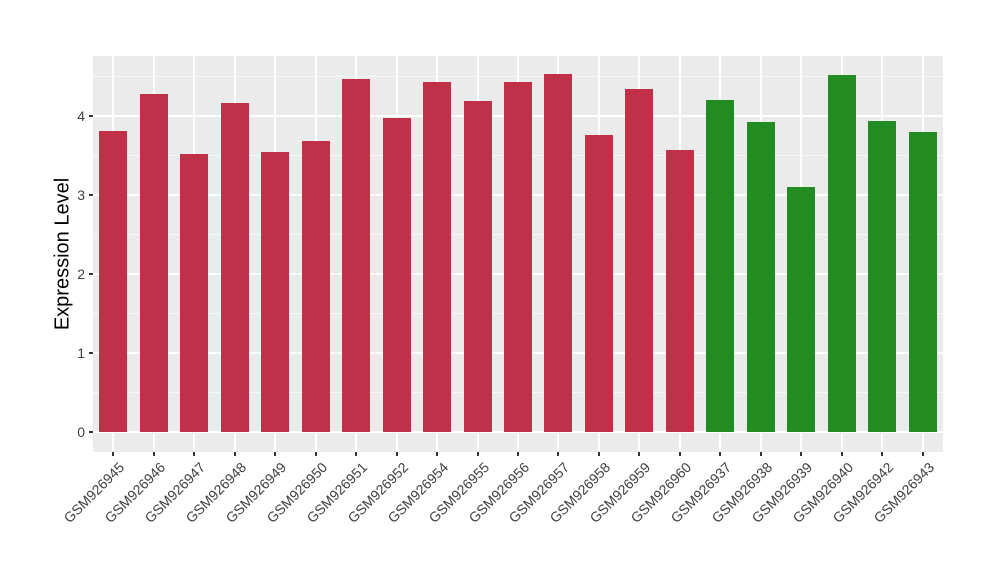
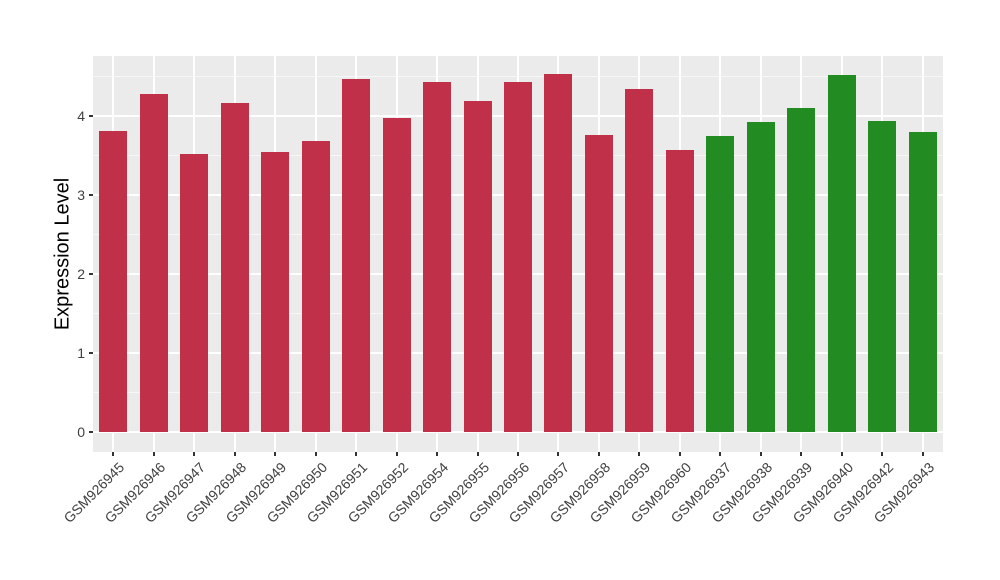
GSM926937: 4.2 -> 3.7
GSM926939: 3.1 -> 4.1
